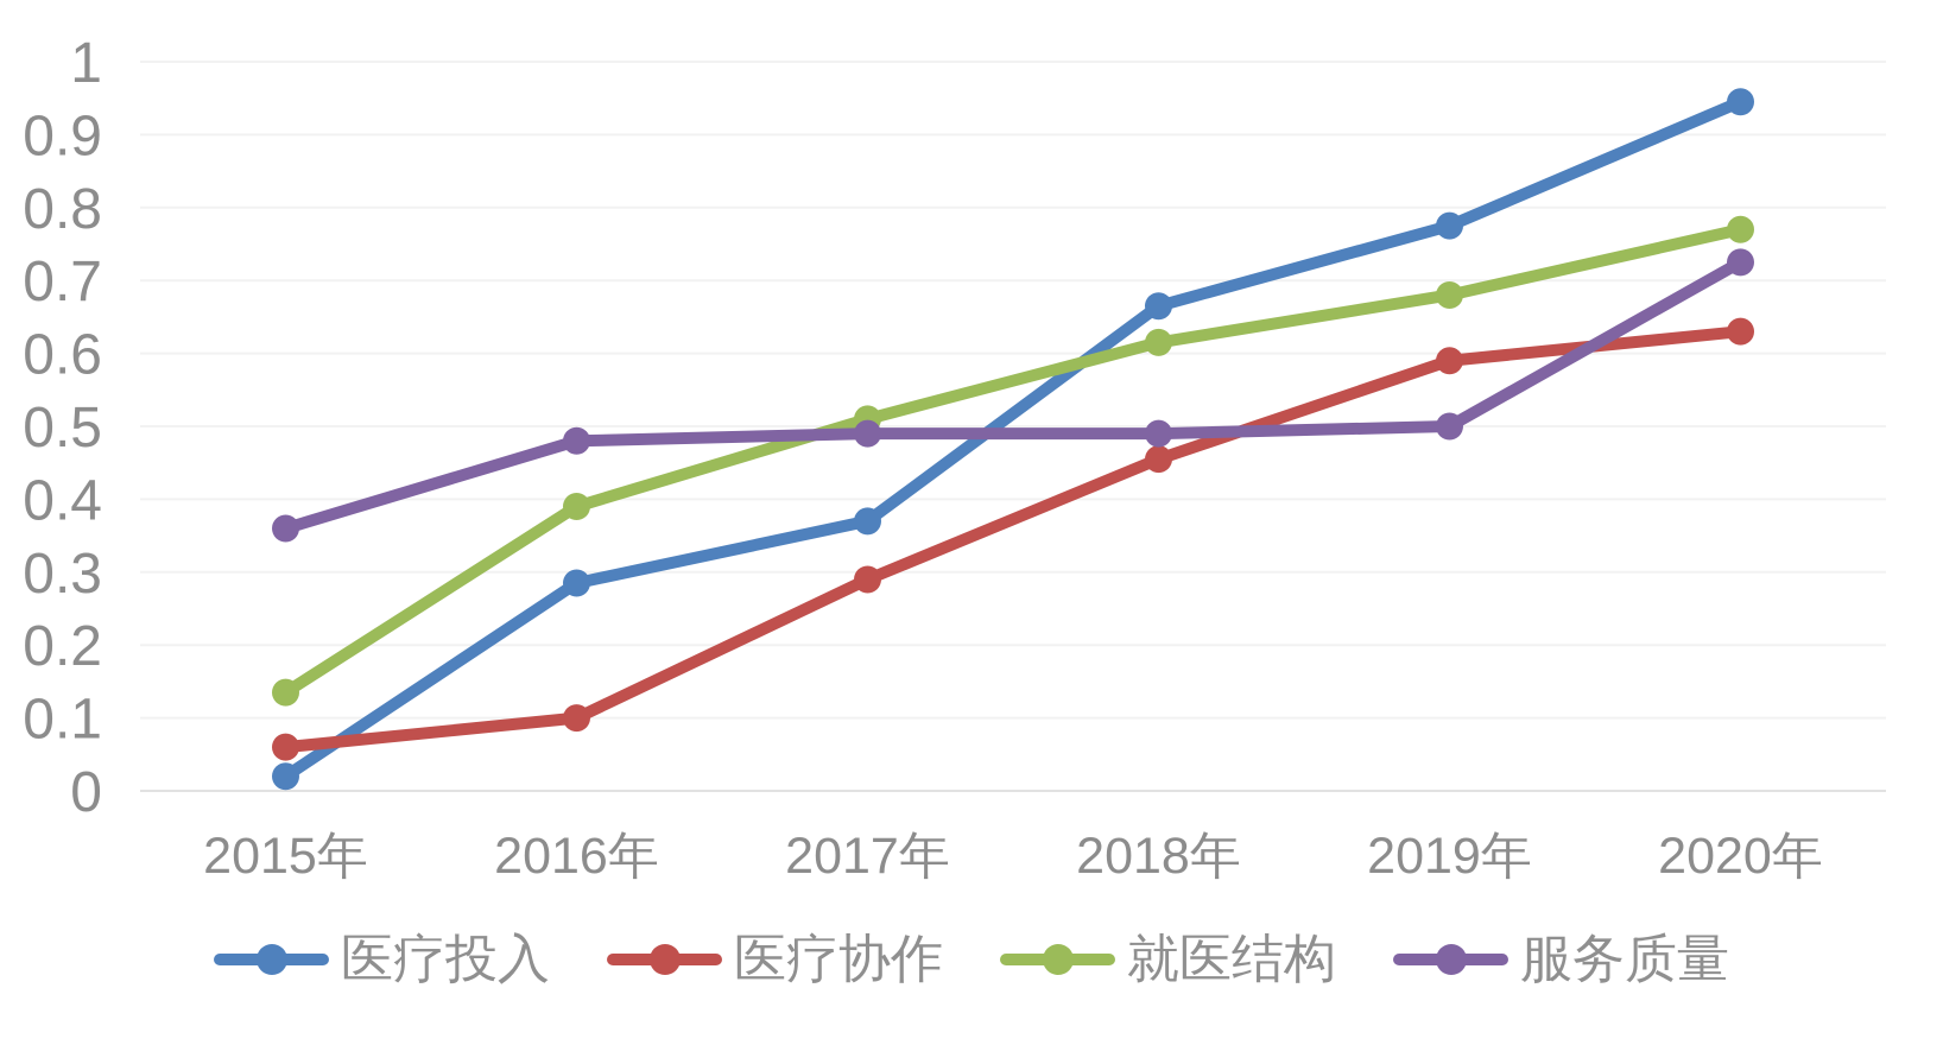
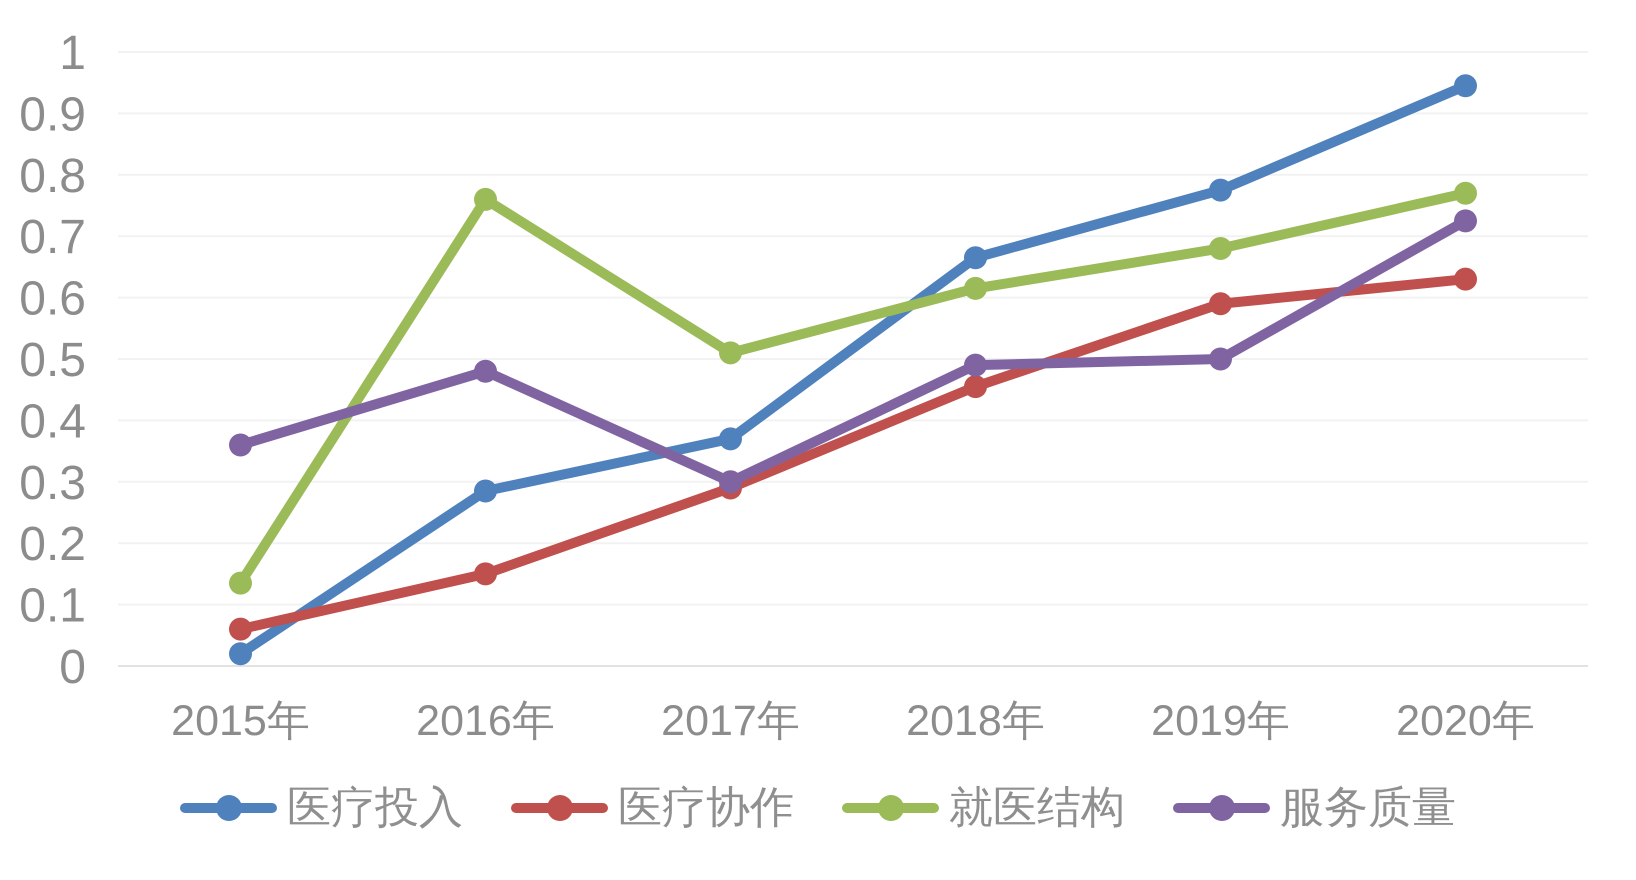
医疗协作/2016年: 0.10 -> 0.15
就医结构/2016年: 0.39 -> 0.76
服务质量/2017年: 0.49 -> 0.30
